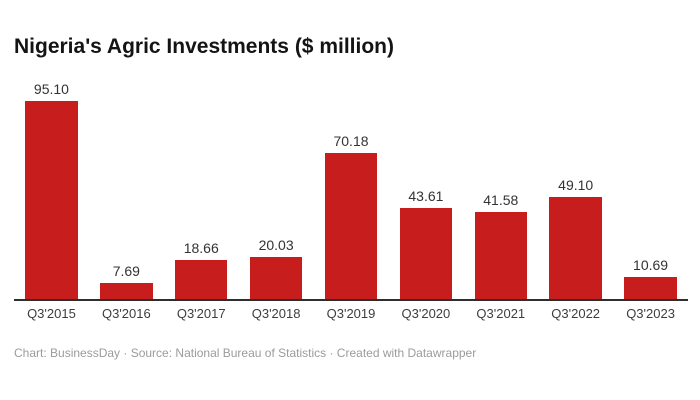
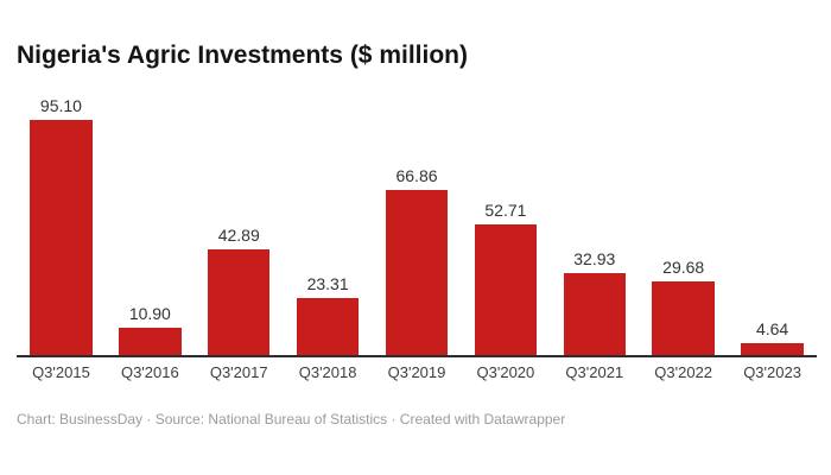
Q3'2016: 7.69 -> 10.90
Q3'2017: 18.66 -> 42.89
Q3'2018: 20.03 -> 23.31
Q3'2019: 70.18 -> 66.86
Q3'2020: 43.61 -> 52.71
Q3'2021: 41.58 -> 32.93
Q3'2022: 49.10 -> 29.68
Q3'2023: 10.69 -> 4.64
